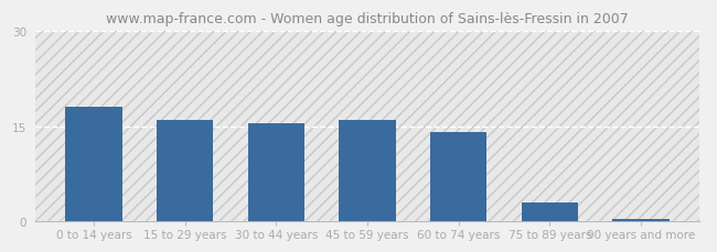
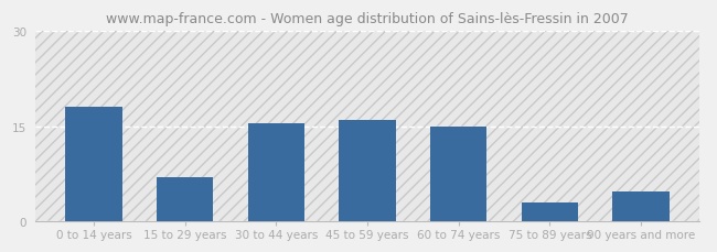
15 to 29 years: 16.0 -> 7.0
60 to 74 years: 14.0 -> 15.0
90 years and more: 0.3 -> 4.6
